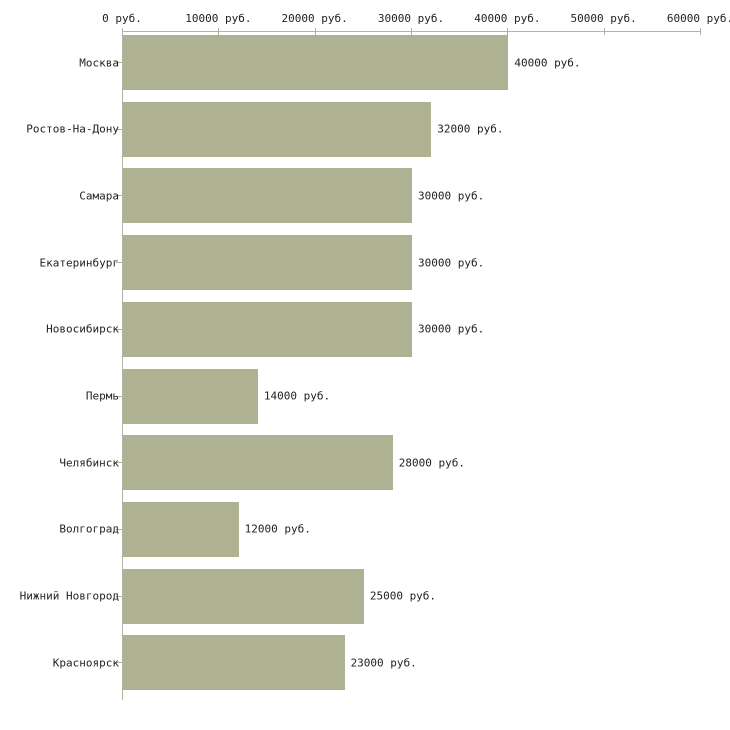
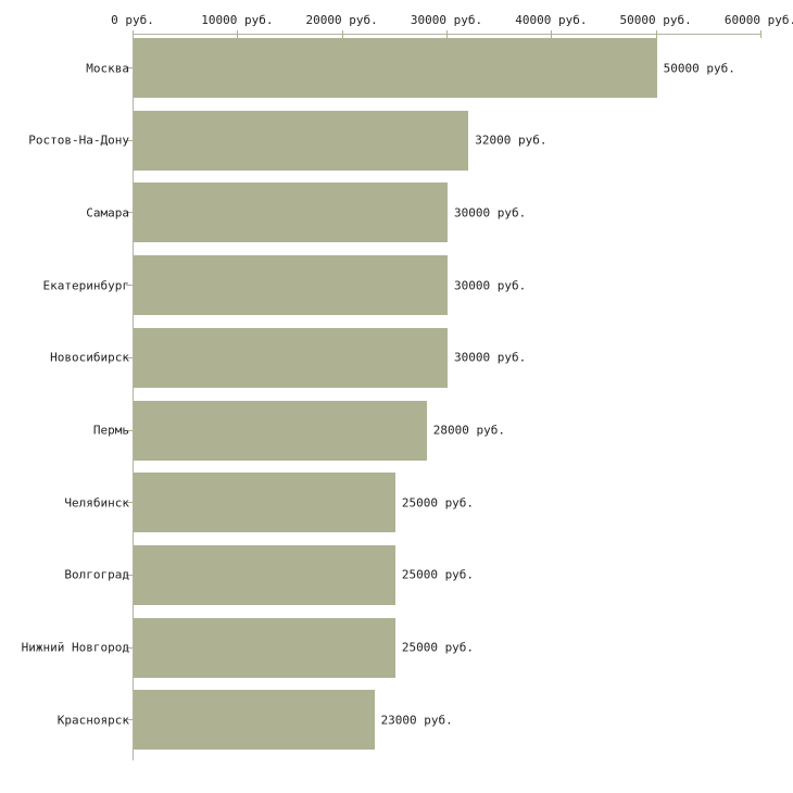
Москва: 40000 -> 50000
Пермь: 14000 -> 28000
Челябинск: 28000 -> 25000
Волгоград: 12000 -> 25000
